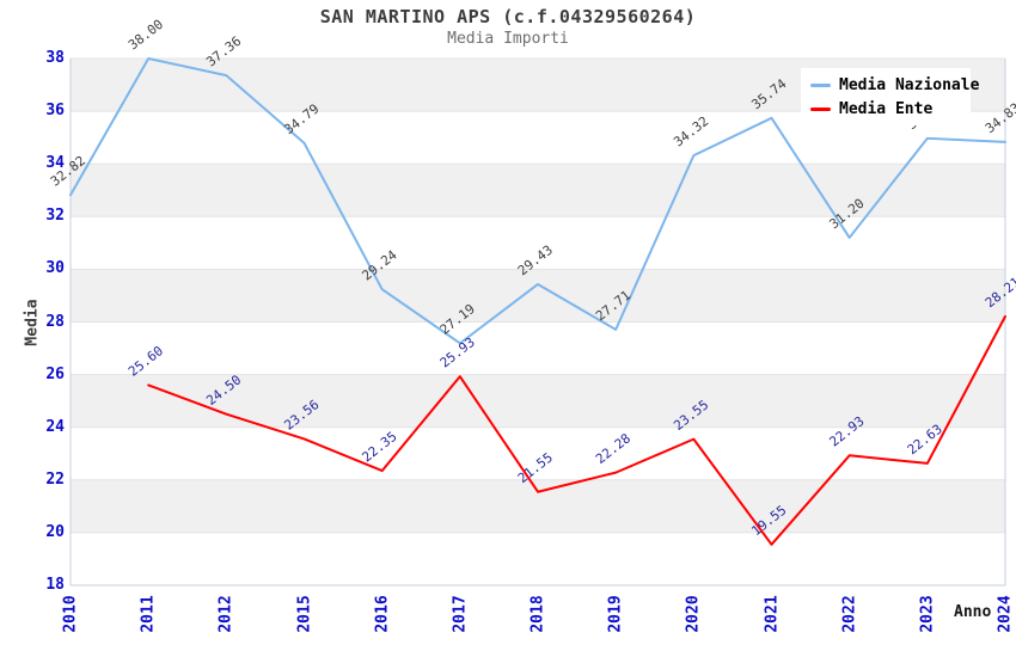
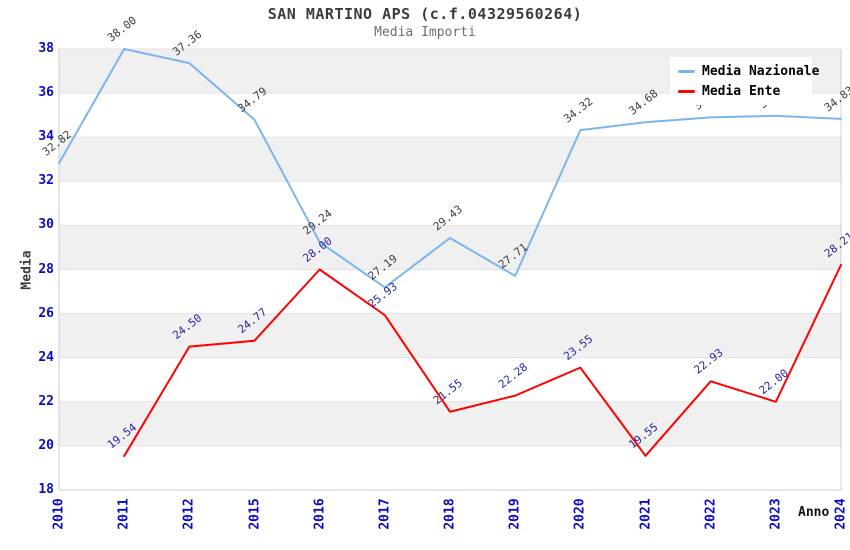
Media Ente/2011: 25.60 -> 19.54
Media Ente/2015: 23.56 -> 24.77
Media Ente/2016: 22.35 -> 28.00
Media Nazionale/2021: 35.74 -> 34.68
Media Nazionale/2022: 31.20 -> 34.90
Media Ente/2023: 22.63 -> 22.00
